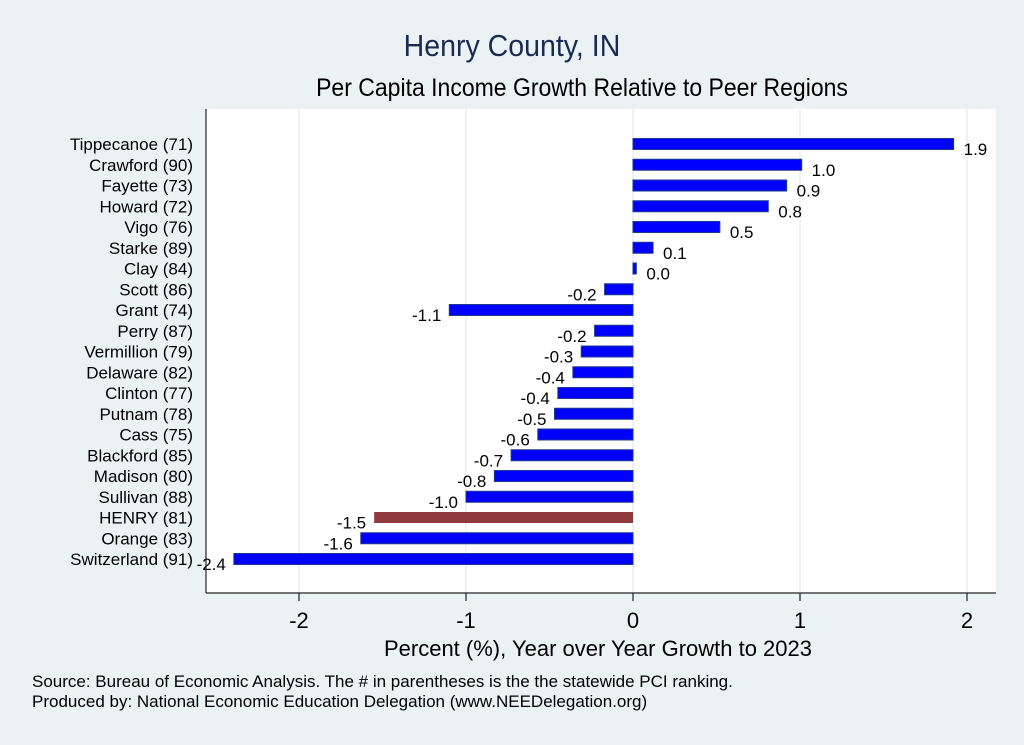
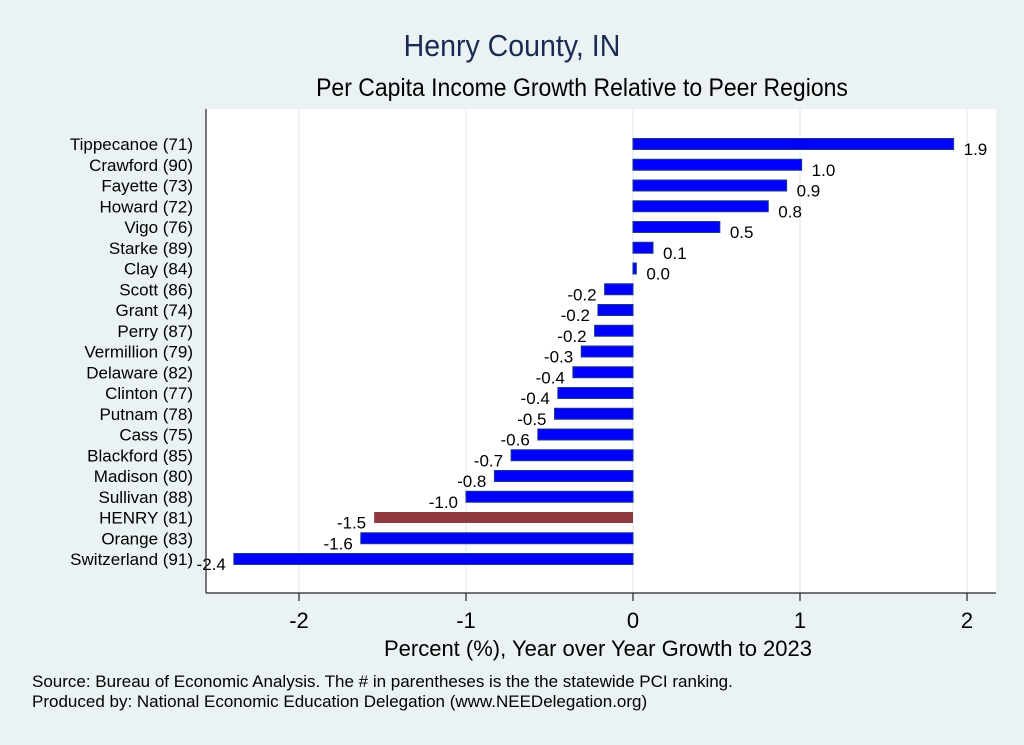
Grant (74): -1.1 -> -0.2
